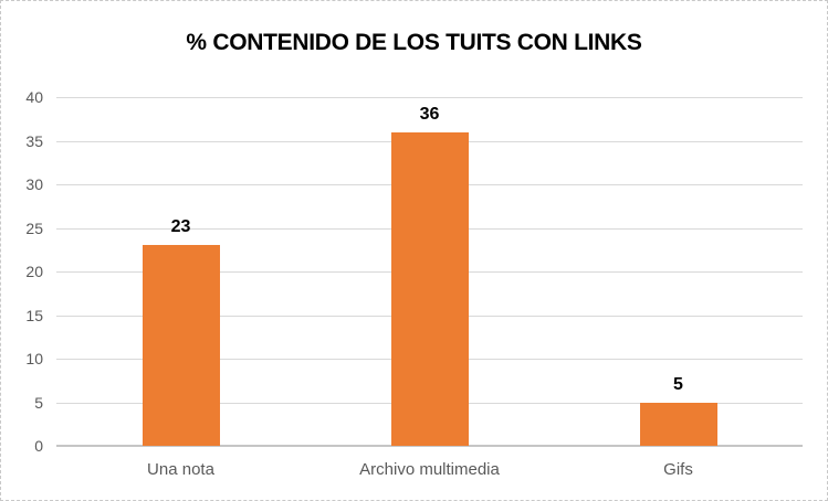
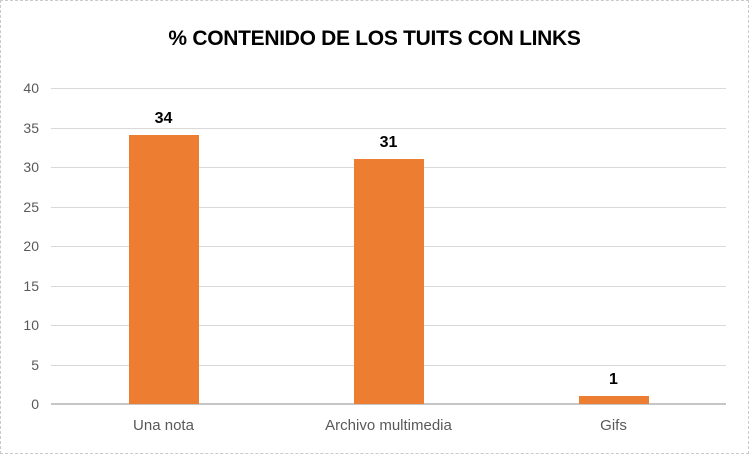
Una nota: 23 -> 34
Archivo multimedia: 36 -> 31
Gifs: 5 -> 1
